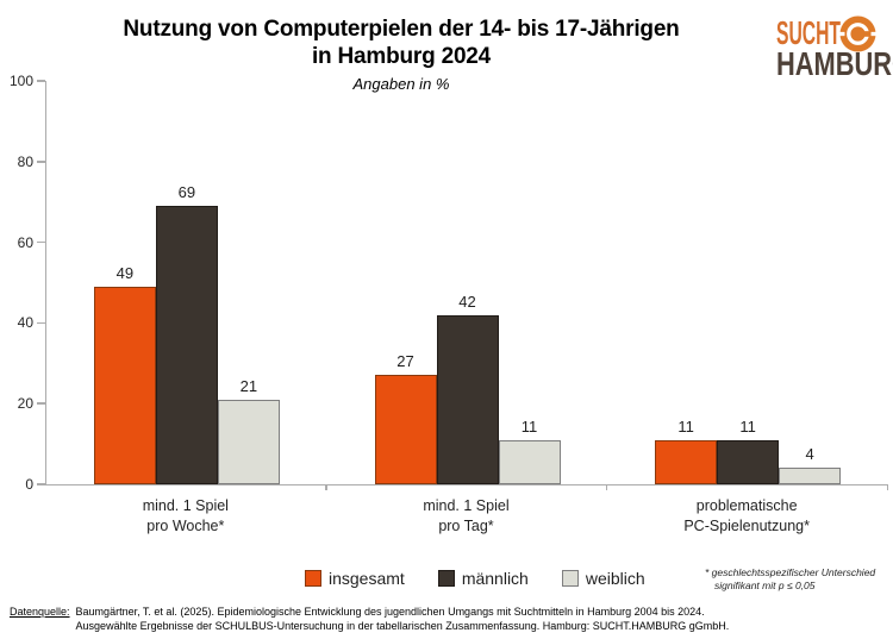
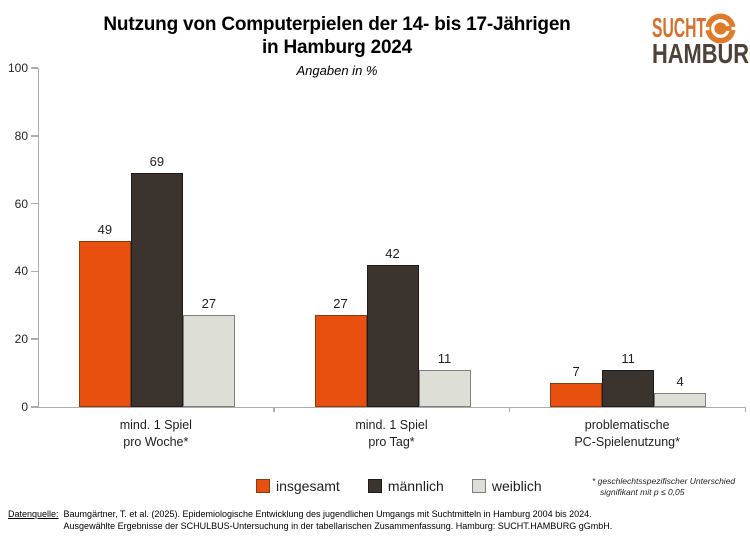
weiblich/mind. 1 Spiel pro Woche*: 21 -> 27
insgesamt/problematische PC-Spielenutzung*: 11 -> 7
